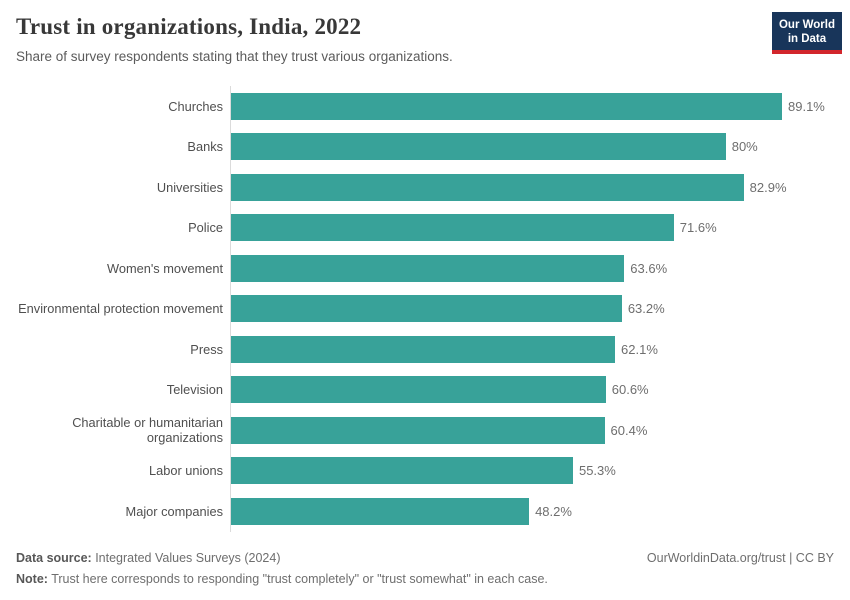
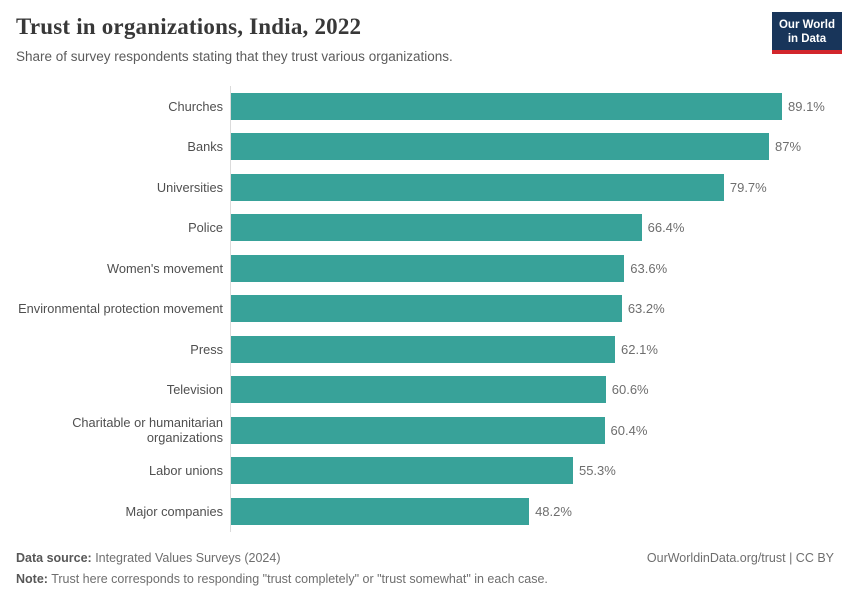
Banks: 80% -> 87%
Universities: 82.9% -> 79.7%
Police: 71.6% -> 66.4%
